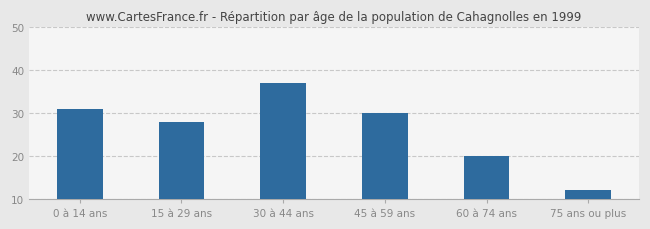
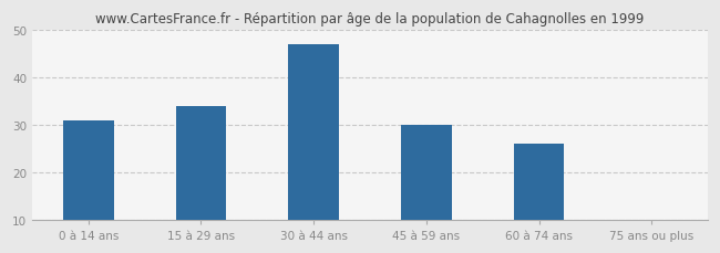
15 à 29 ans: 28 -> 34
30 à 44 ans: 37 -> 47
60 à 74 ans: 20 -> 26
75 ans ou plus: 12 -> 10
